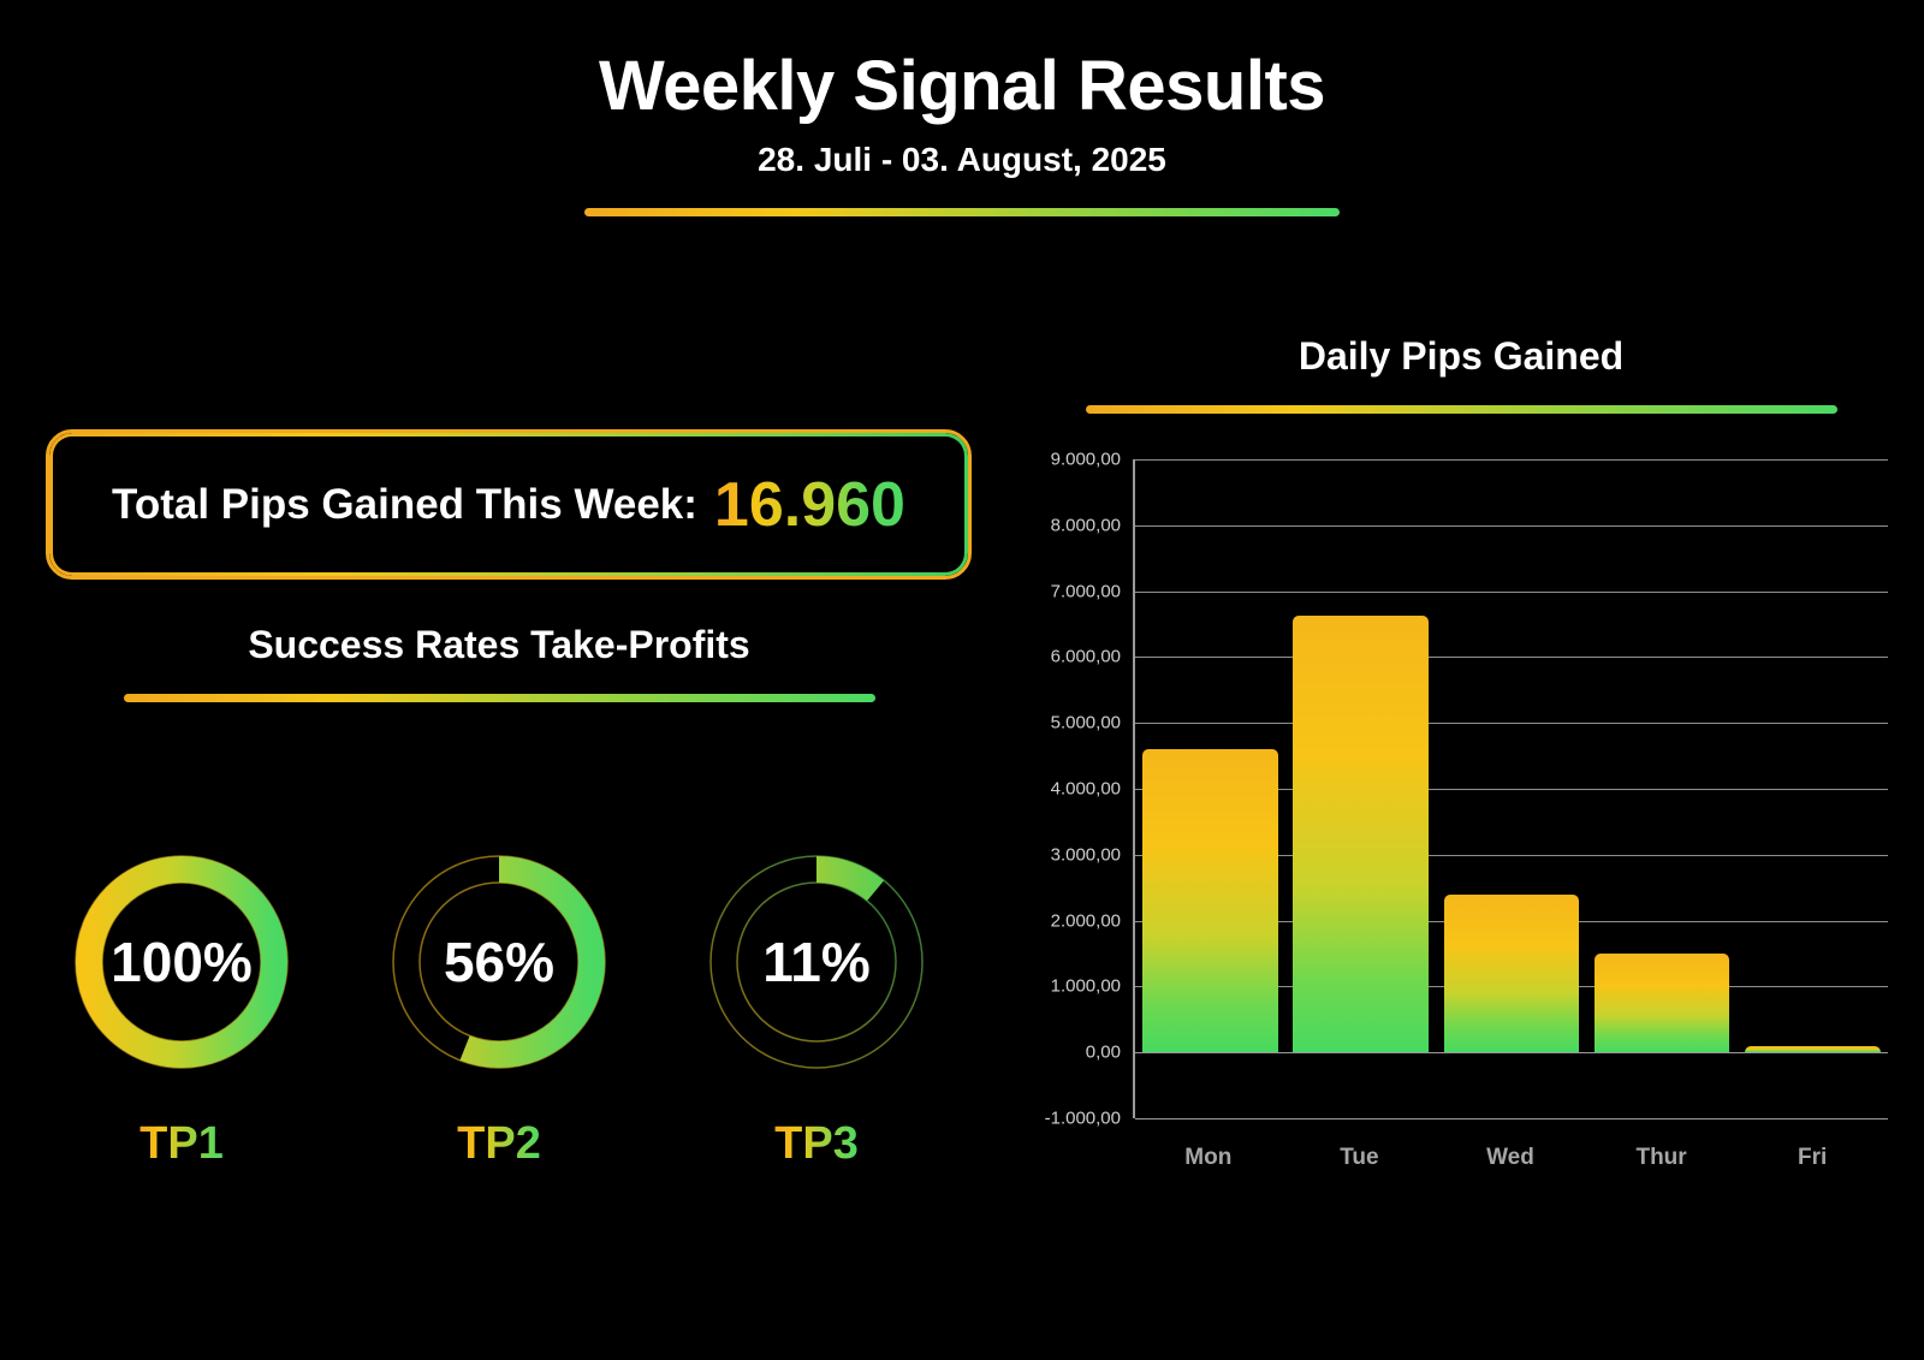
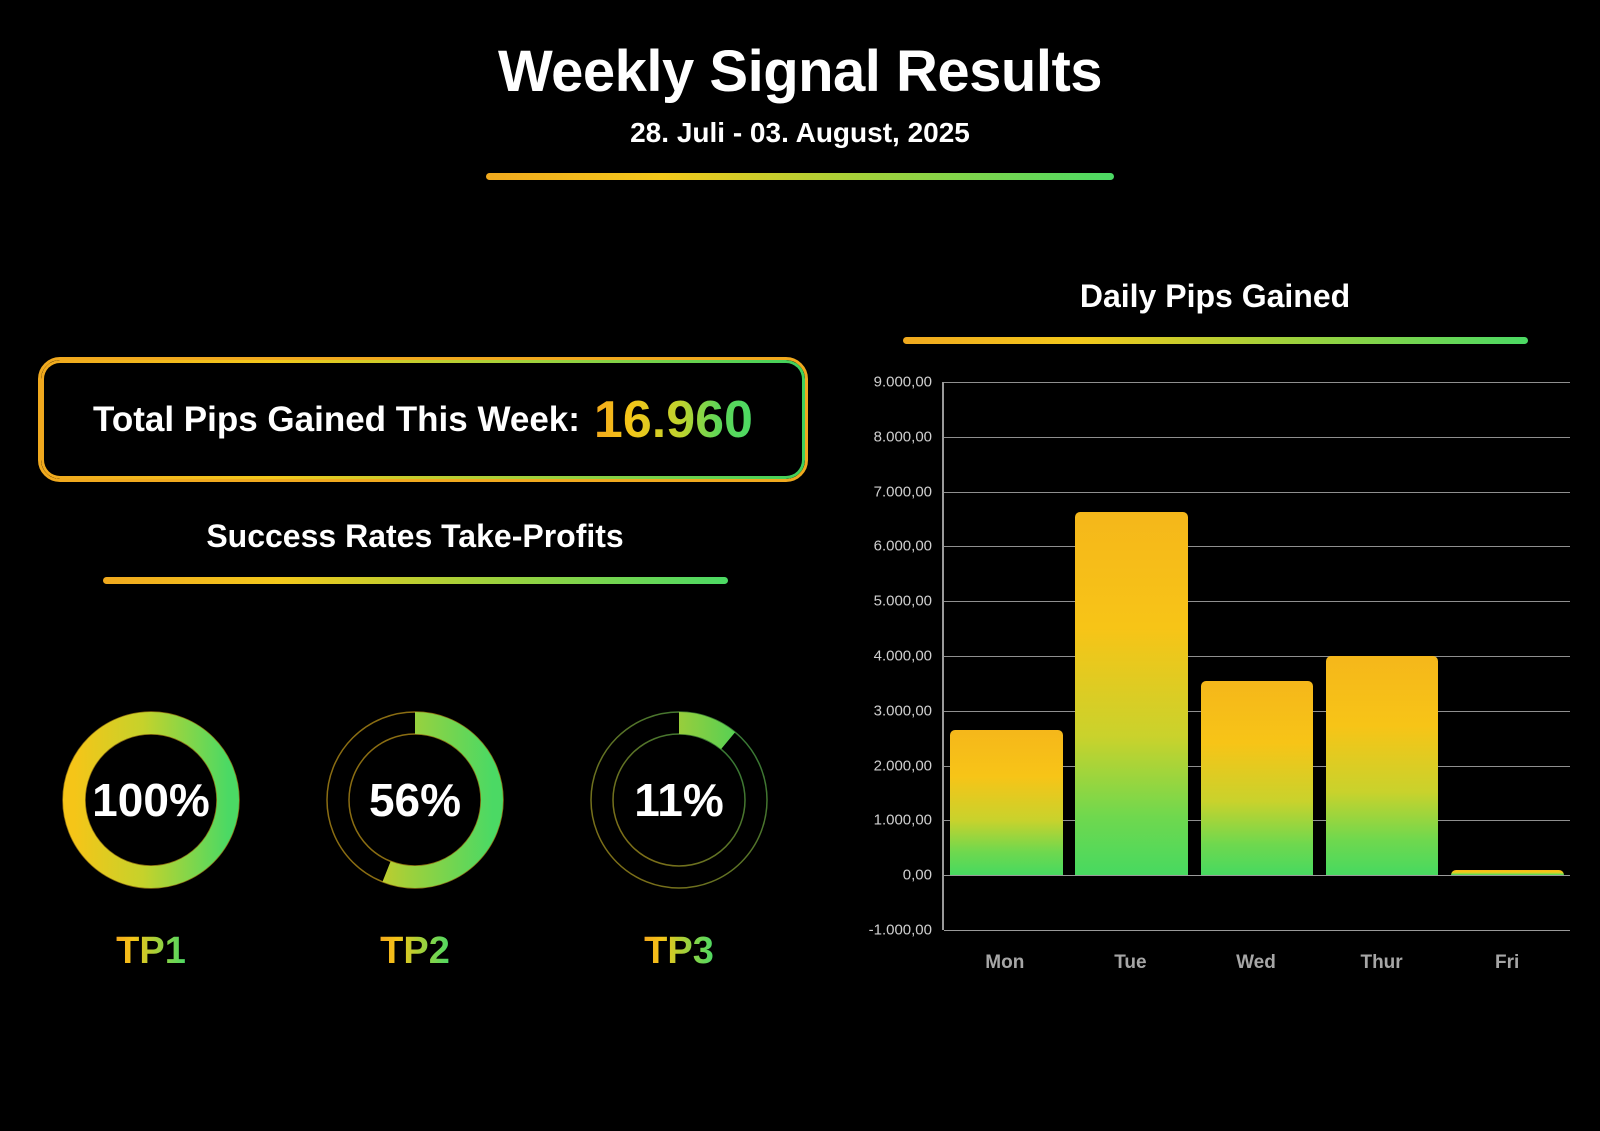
Mon: 4600 -> 2600
Wed: 2400 -> 3500
Thur: 1500 -> 4000
